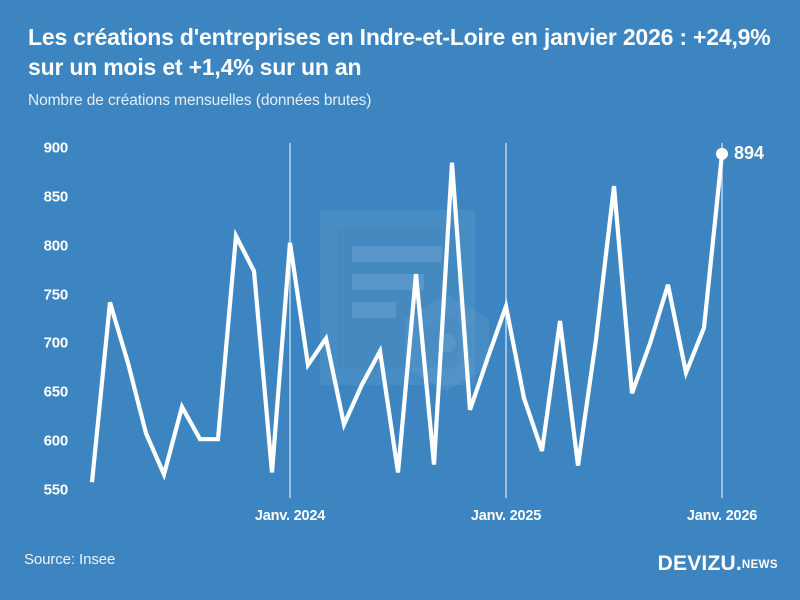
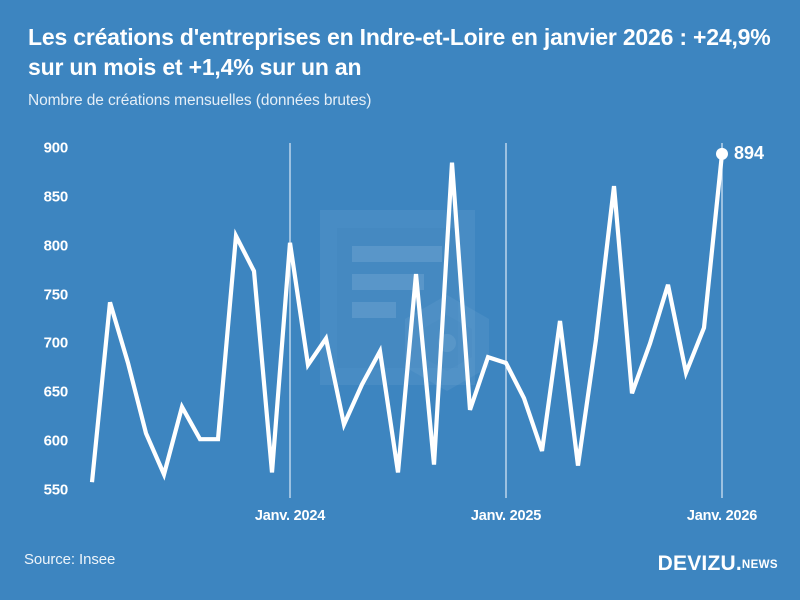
Janv. 2025: 740 -> 680
